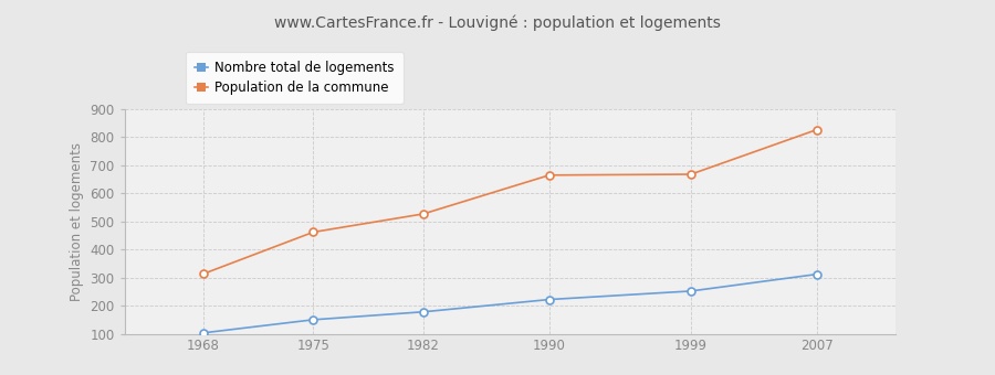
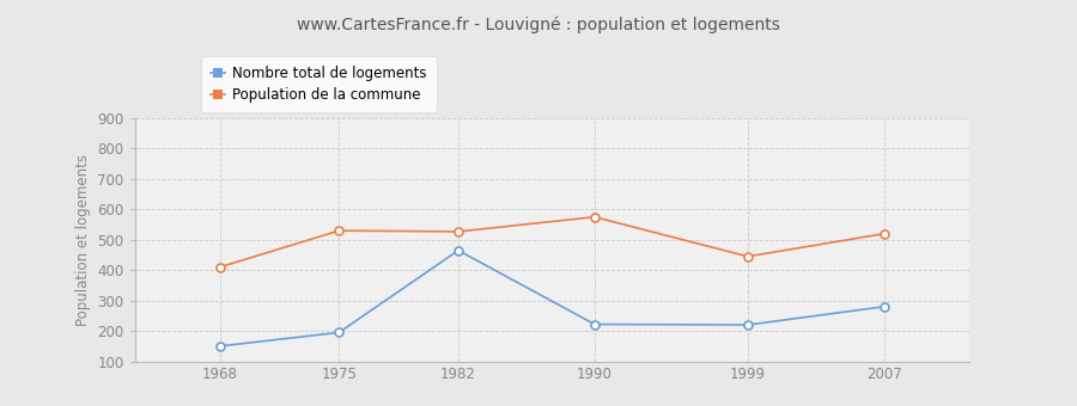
Nombre total de logements/1968: 103 -> 150
Population de la commune/1968: 313 -> 410
Nombre total de logements/1975: 150 -> 195
Population de la commune/1975: 462 -> 530
Nombre total de logements/1982: 178 -> 465
Population de la commune/1990: 665 -> 575
Nombre total de logements/1999: 252 -> 220
Population de la commune/1999: 668 -> 445
Nombre total de logements/2007: 312 -> 280
Population de la commune/2007: 827 -> 520
